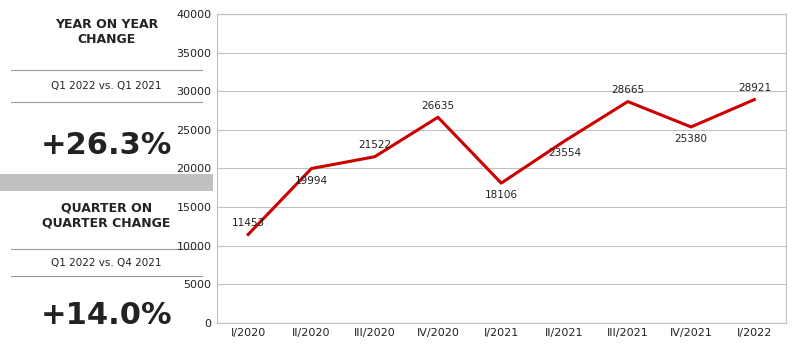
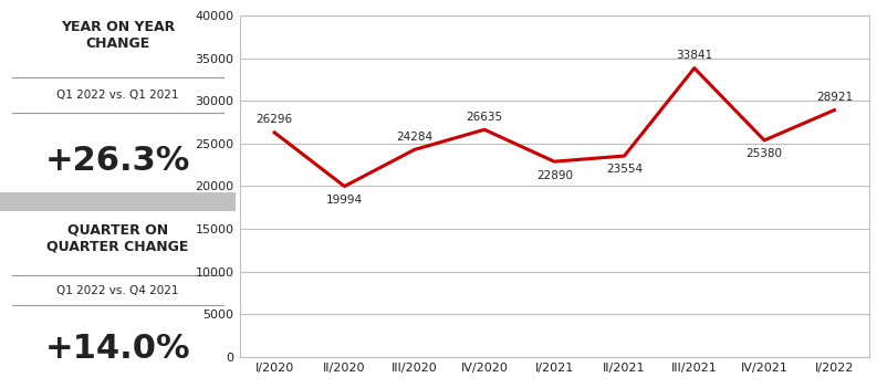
I/2020: 11453 -> 26296
III/2020: 21522 -> 24284
I/2021: 18106 -> 22890
III/2021: 28665 -> 33841
